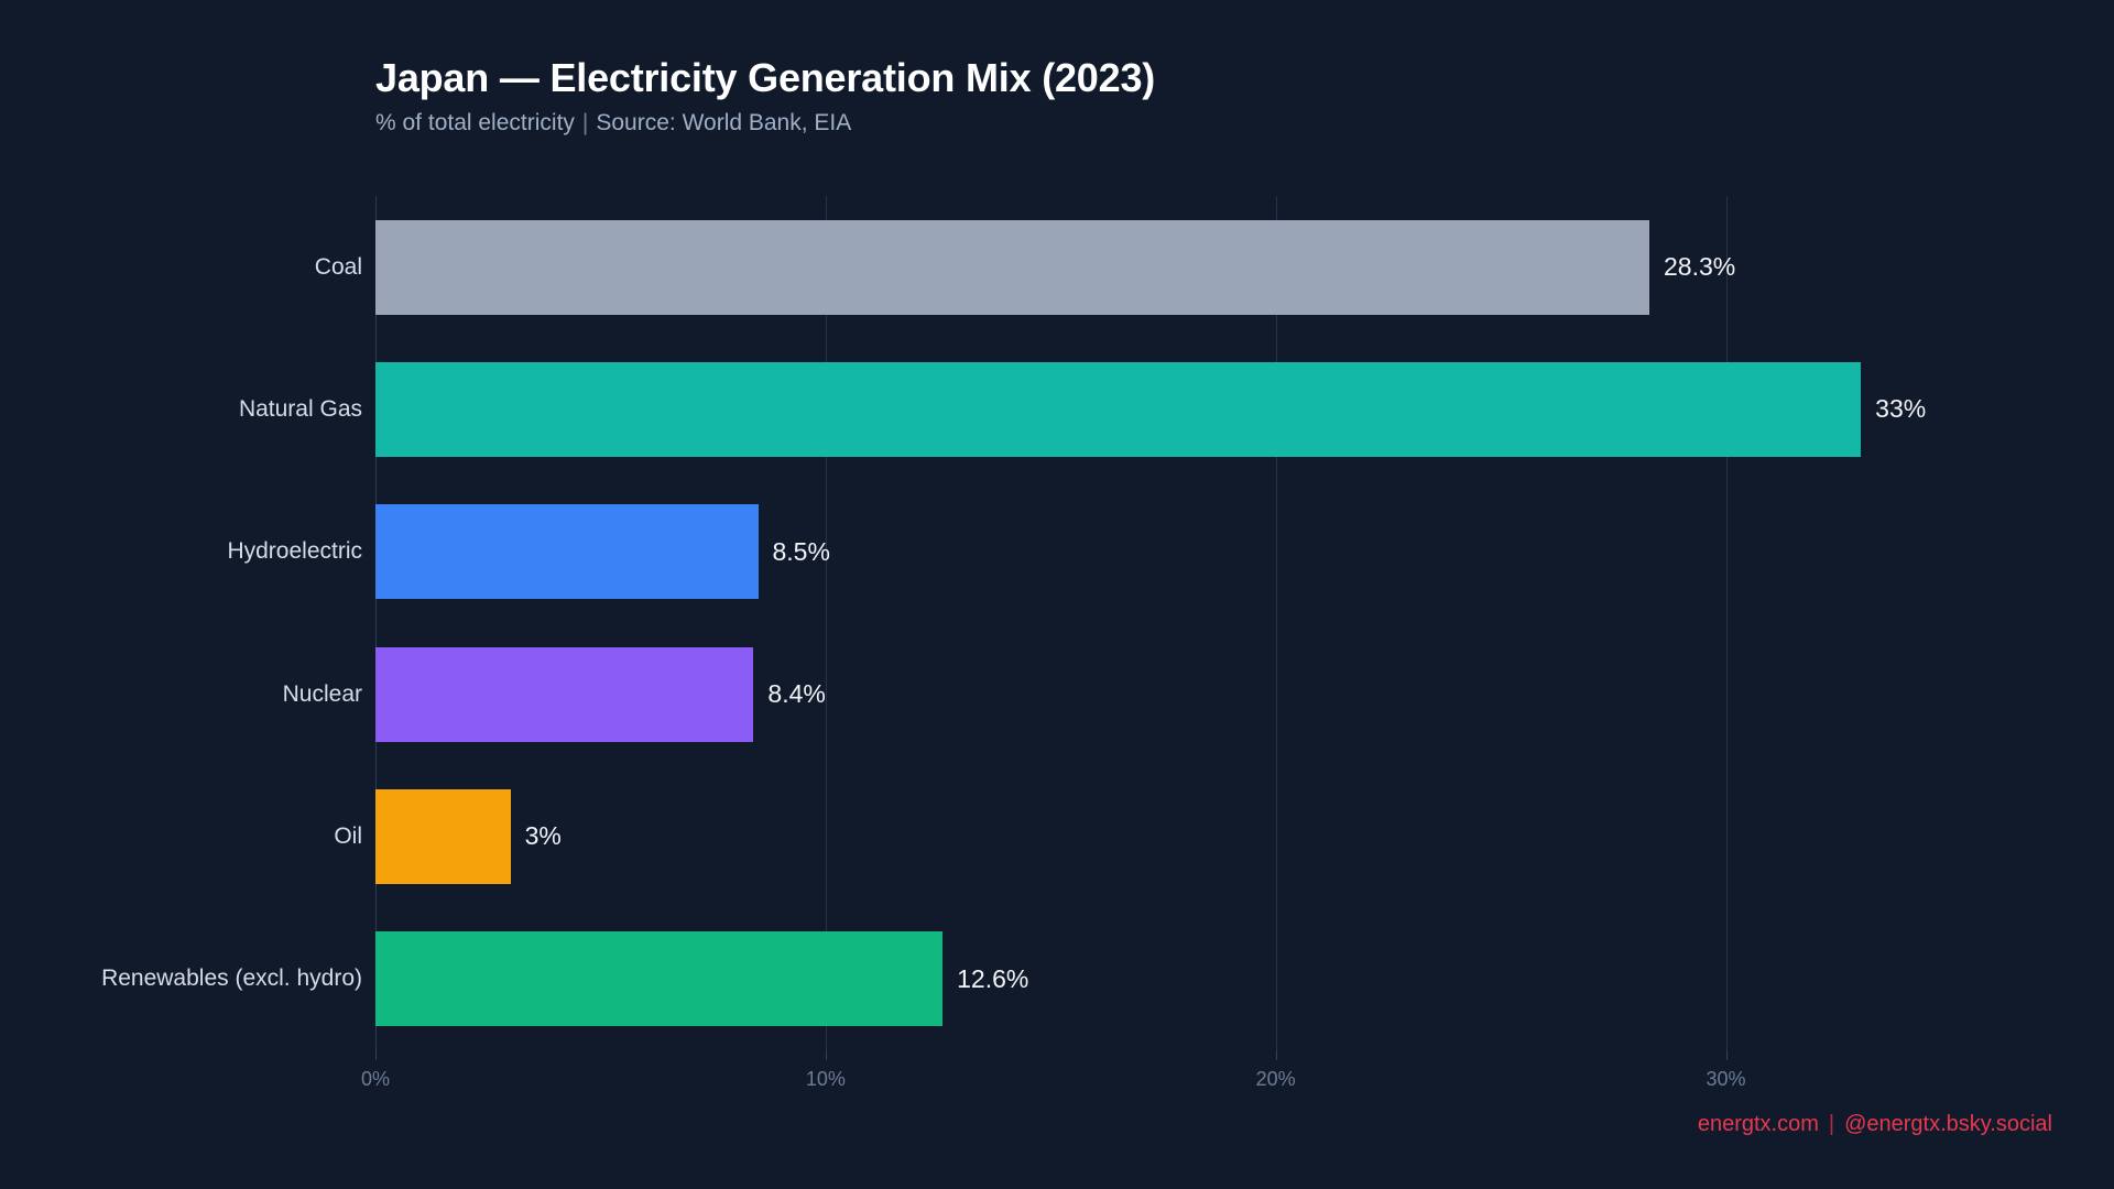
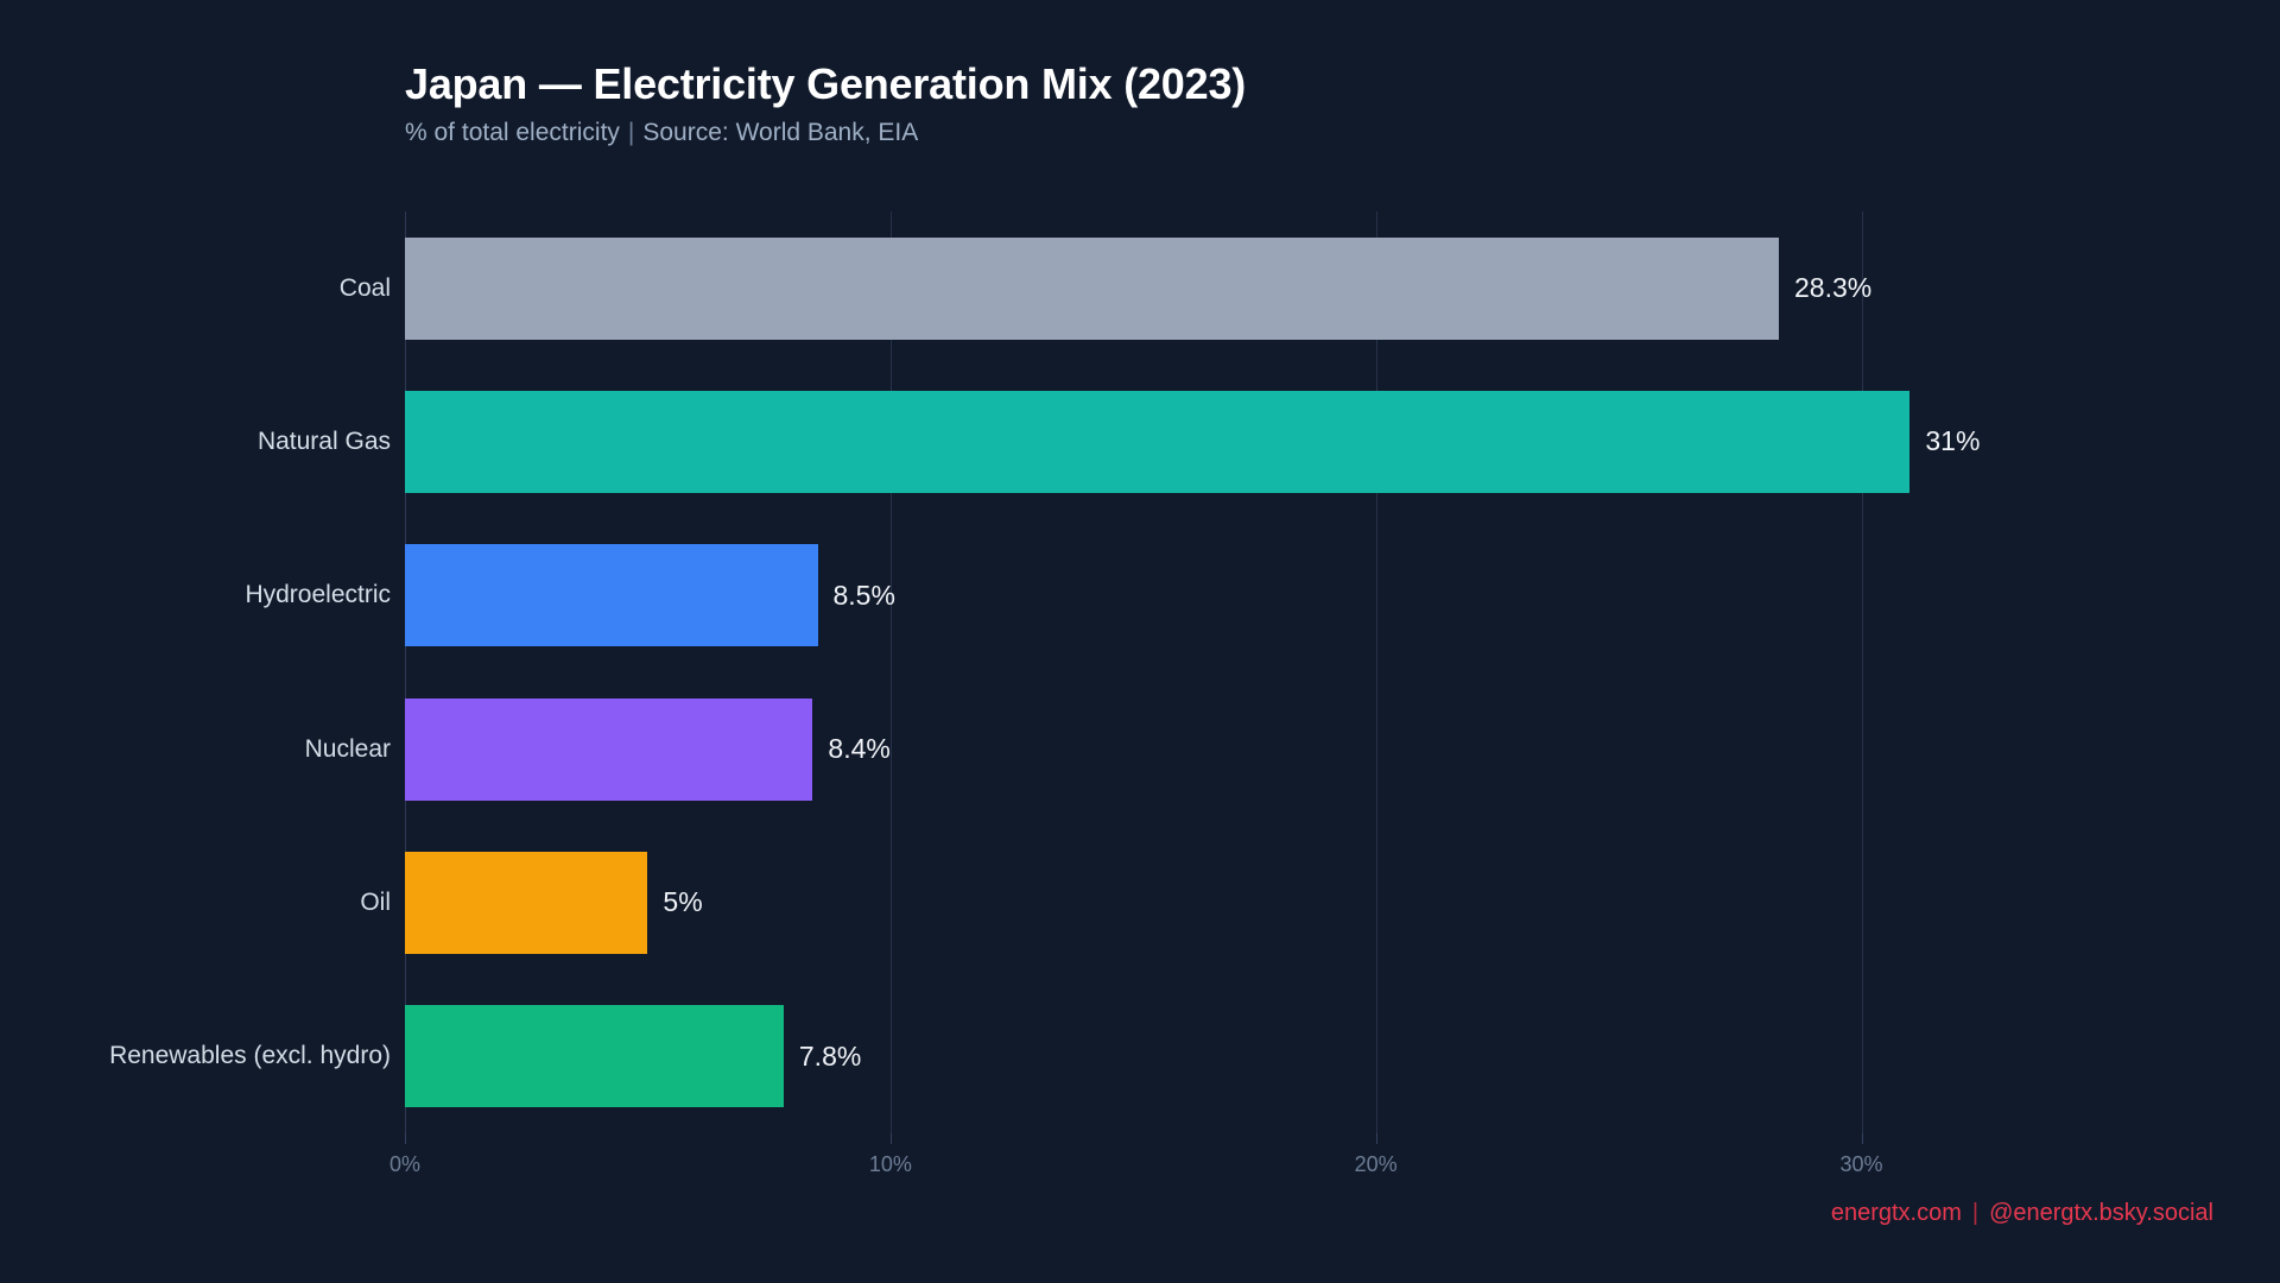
Natural Gas: 33% -> 31%
Oil: 3% -> 5%
Renewables (excl. hydro): 12.6% -> 7.8%
